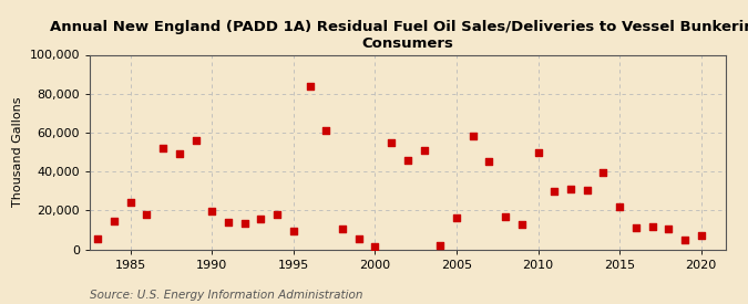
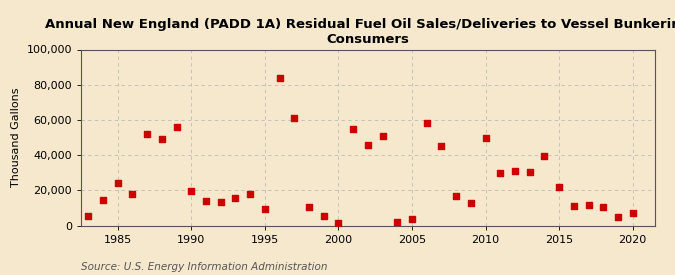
2005: 16,000 -> 4,000
